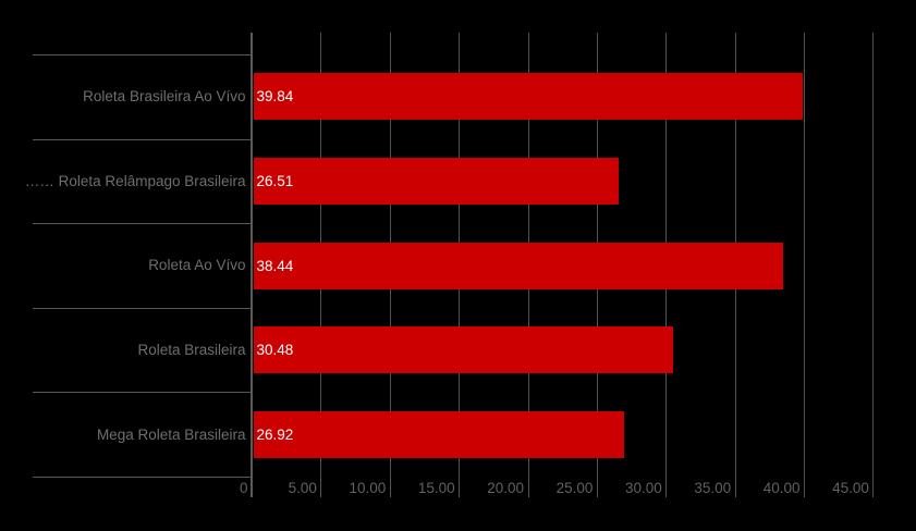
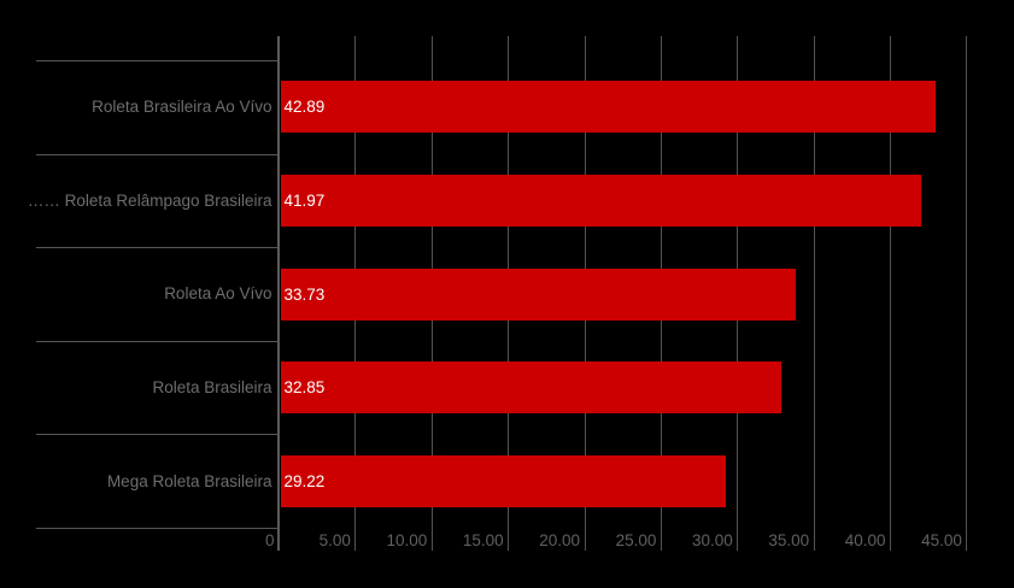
Roleta Brasileira Ao Vívo: 39.84 -> 42.89
…… Roleta Relâmpago Brasileira: 26.51 -> 41.97
Roleta Ao Vívo: 38.44 -> 33.73
Roleta Brasileira: 30.48 -> 32.85
Mega Roleta Brasileira: 26.92 -> 29.22
